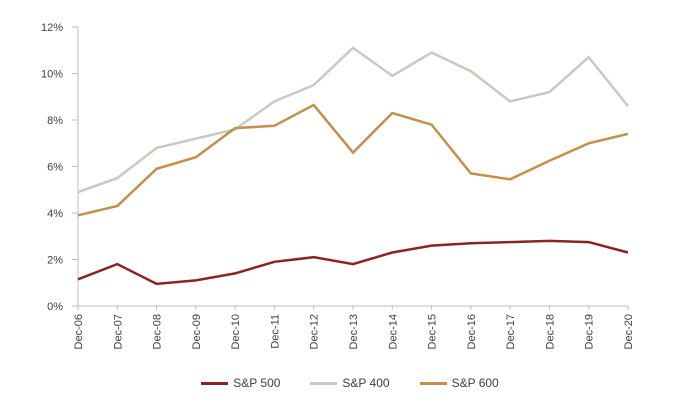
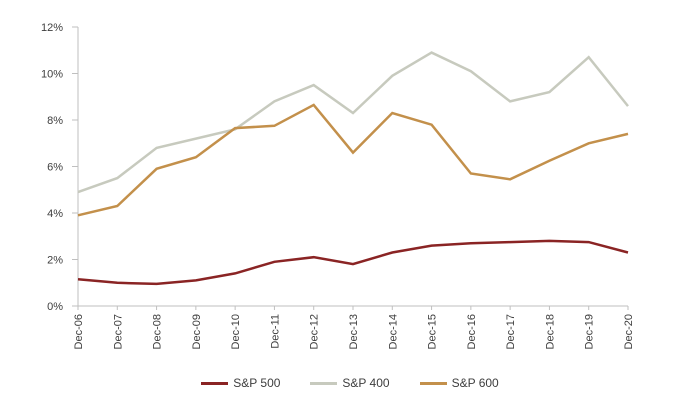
S&P 500/Dec-07: 1.8% -> 1.0%
S&P 400/Dec-13: 11.1% -> 8.3%
